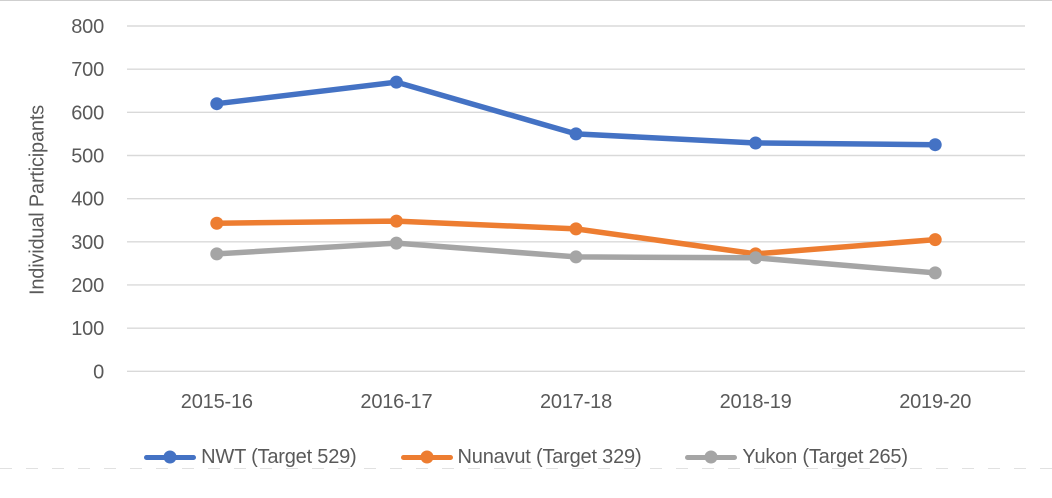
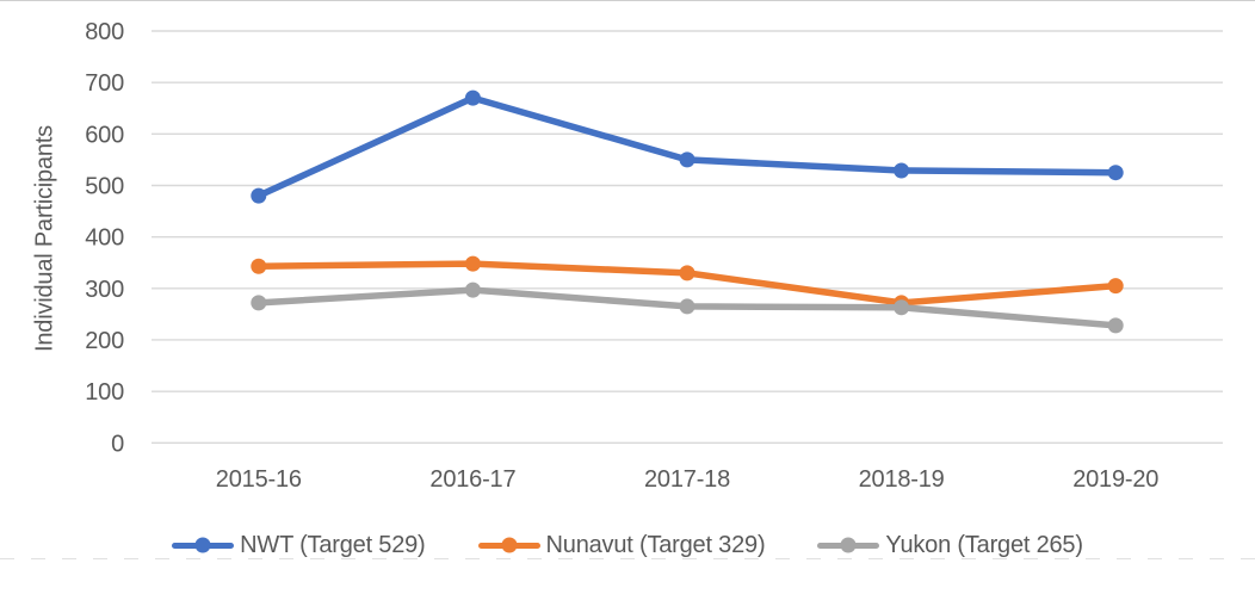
NWT (Target 529)/2015-16: 620 -> 480
